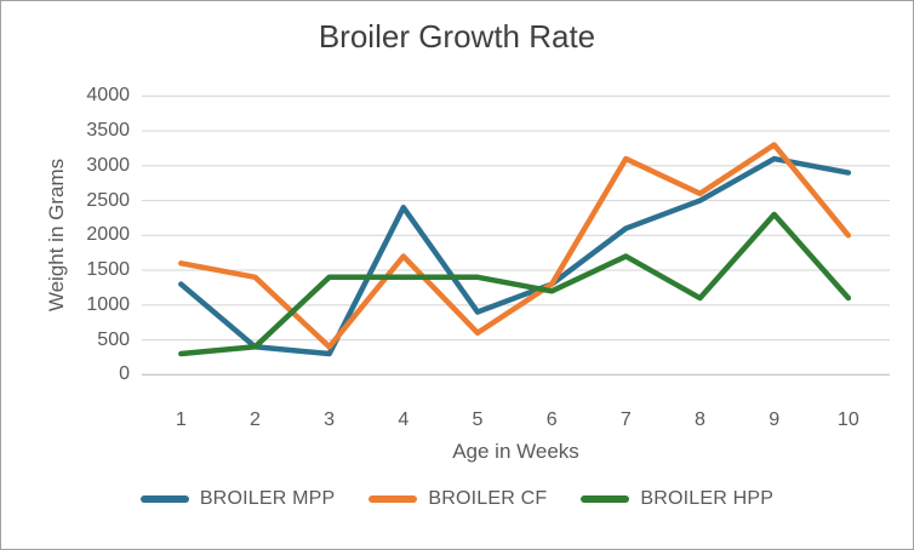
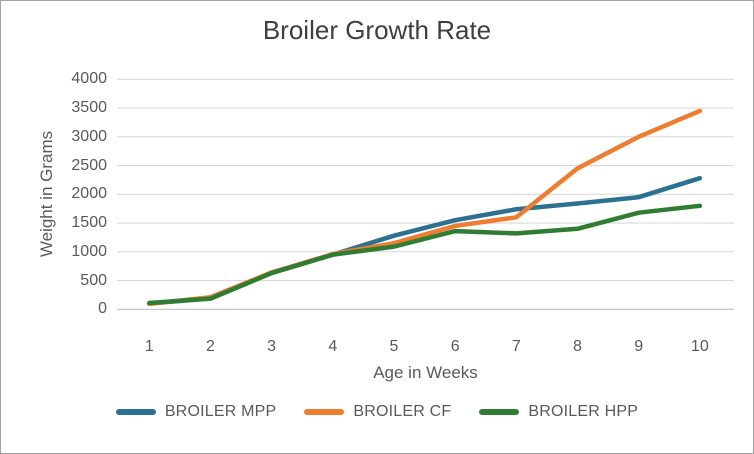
BROILER MPP/1: 1300 -> 100
BROILER CF/1: 1600 -> 100
BROILER HPP/1: 300 -> 100
BROILER MPP/2: 400 -> 200
BROILER CF/2: 1400 -> 200
BROILER HPP/2: 400 -> 200
BROILER MPP/3: 300 -> 600
BROILER CF/3: 400 -> 600
BROILER HPP/3: 1400 -> 600
BROILER MPP/4: 2400 -> 1000
BROILER CF/4: 1700 -> 1000
BROILER HPP/4: 1400 -> 1000
BROILER MPP/5: 900 -> 1300
BROILER CF/5: 600 -> 1200
BROILER HPP/5: 1400 -> 1100
BROILER MPP/6: 1300 -> 1600
BROILER CF/6: 1300 -> 1400
BROILER HPP/6: 1200 -> 1400
BROILER MPP/7: 2100 -> 1700
BROILER CF/7: 3100 -> 1600
BROILER HPP/7: 1700 -> 1300
BROILER MPP/8: 2500 -> 1800
BROILER CF/8: 2600 -> 2400
BROILER HPP/8: 1100 -> 1400
BROILER MPP/9: 3100 -> 2000
BROILER CF/9: 3300 -> 3000
BROILER HPP/9: 2300 -> 1700
BROILER MPP/10: 2900 -> 2300
BROILER CF/10: 2000 -> 3400
BROILER HPP/10: 1100 -> 1800
